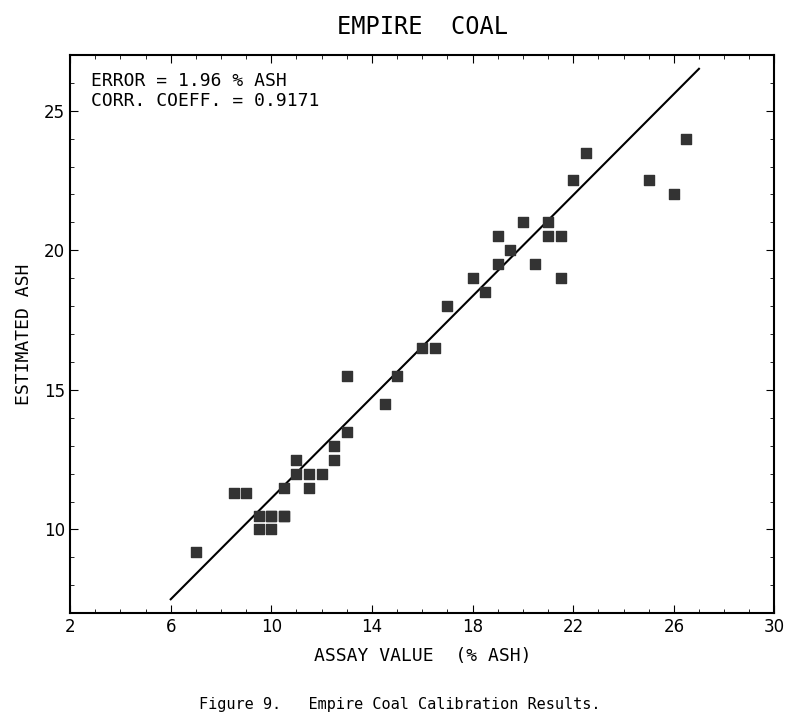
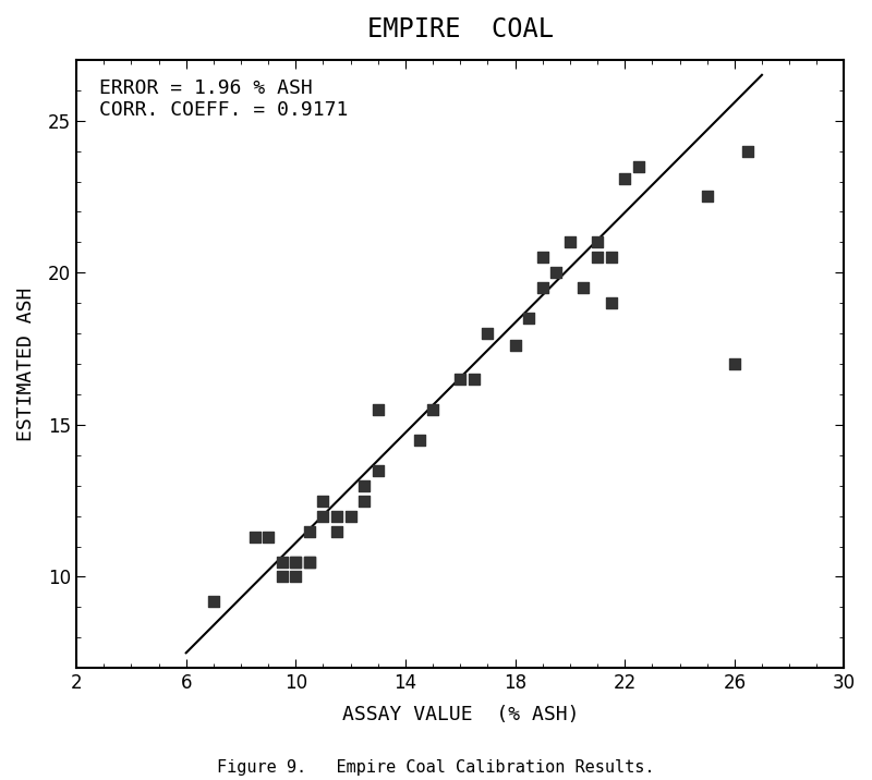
18: 19.0 -> 17.6
22: 22.5 -> 23.1
26: 22.0 -> 17.0
